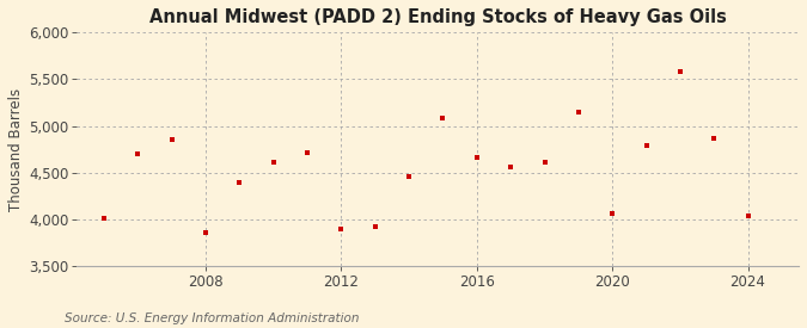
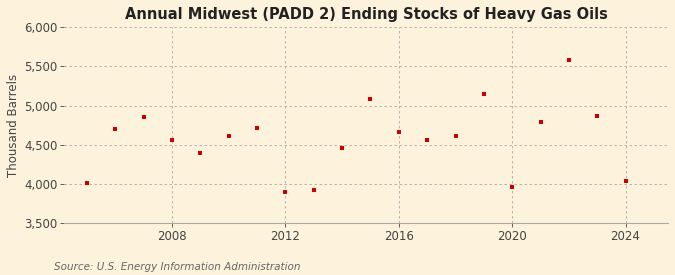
2008: 3,860 -> 4,560
2020: 4,060 -> 3,960
